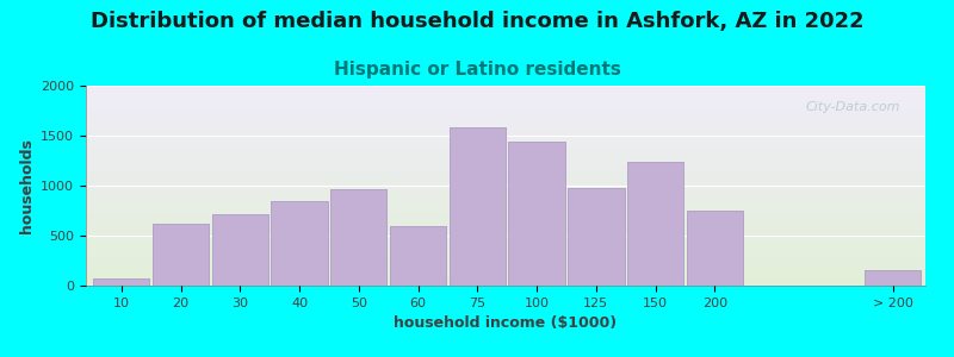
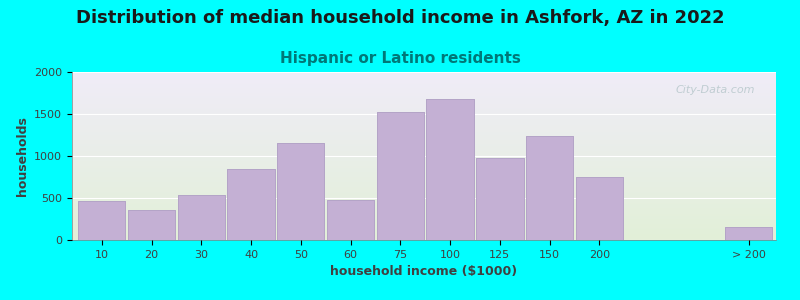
10: 80 -> 460
20: 620 -> 360
30: 710 -> 540
50: 960 -> 1160
60: 590 -> 480
75: 1580 -> 1520
100: 1440 -> 1680
